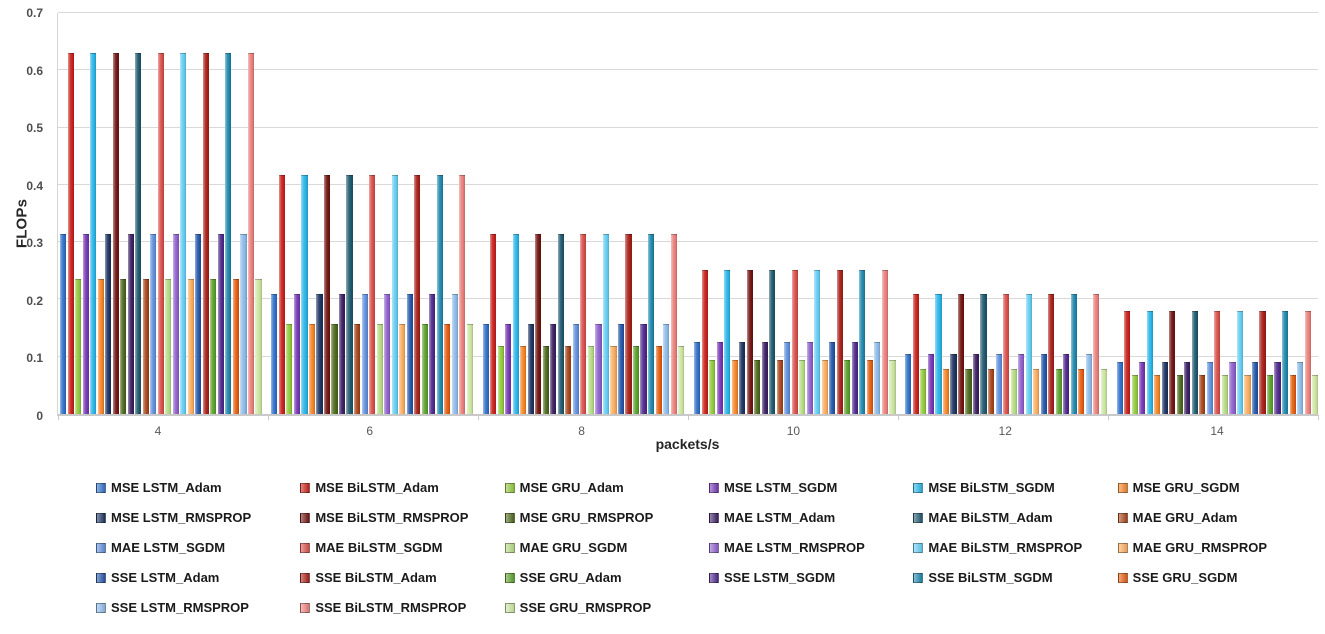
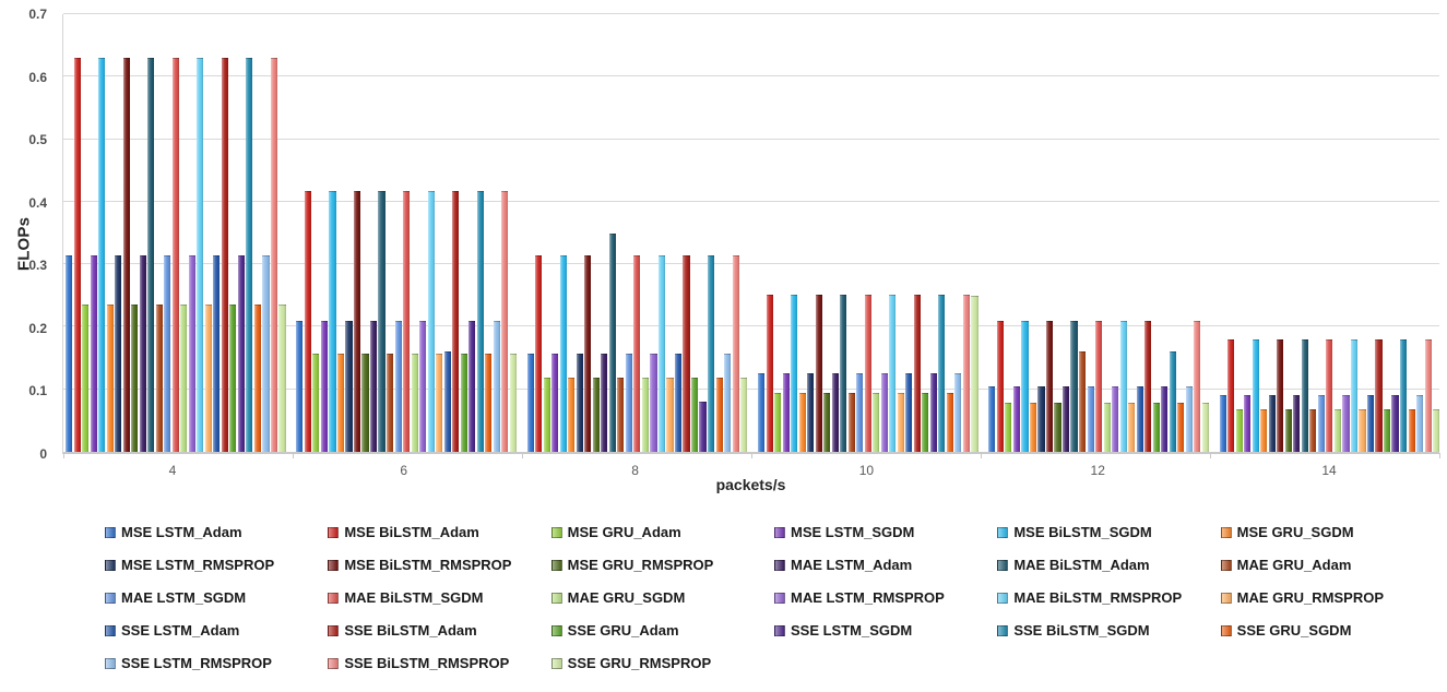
SSE LSTM_Adam/6: 0.21 -> 0.16
MAE BiLSTM_Adam/8: 0.32 -> 0.35
SSE LSTM_SGDM/8: 0.16 -> 0.08
SSE GRU_RMSPROP/10: 0.10 -> 0.25
MAE GRU_Adam/12: 0.08 -> 0.16
SSE BiLSTM_SGDM/12: 0.21 -> 0.16
